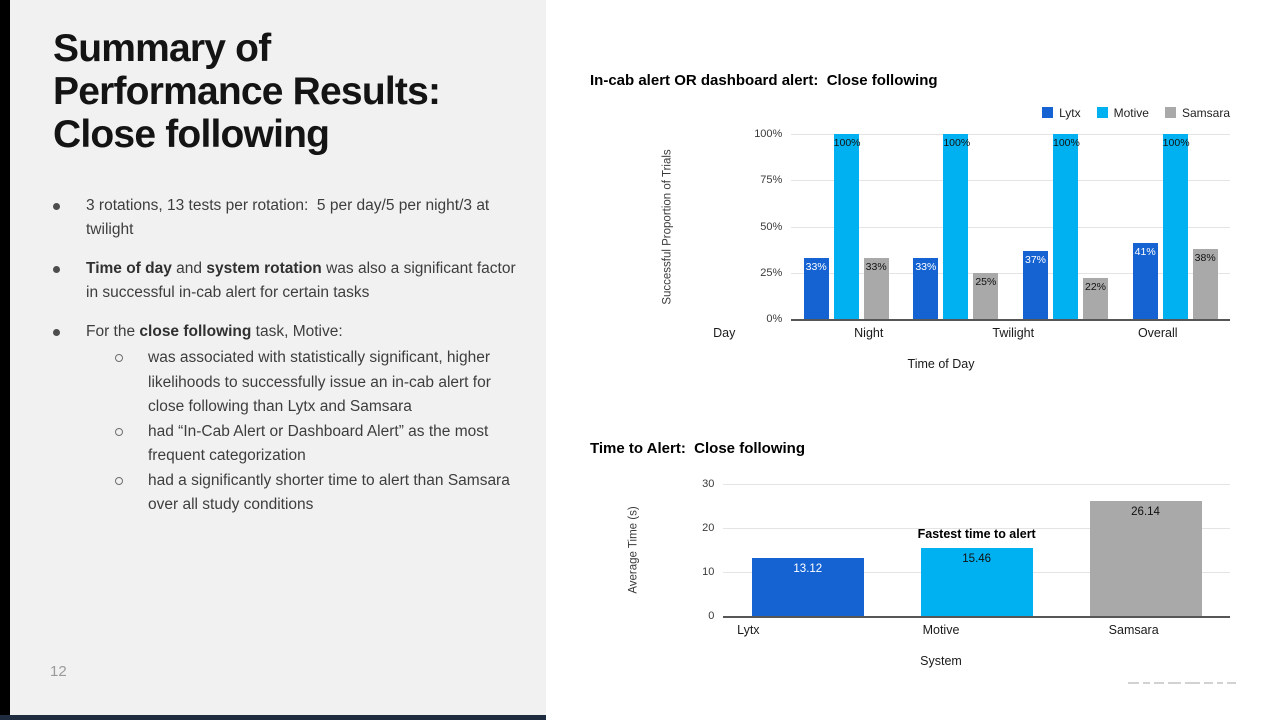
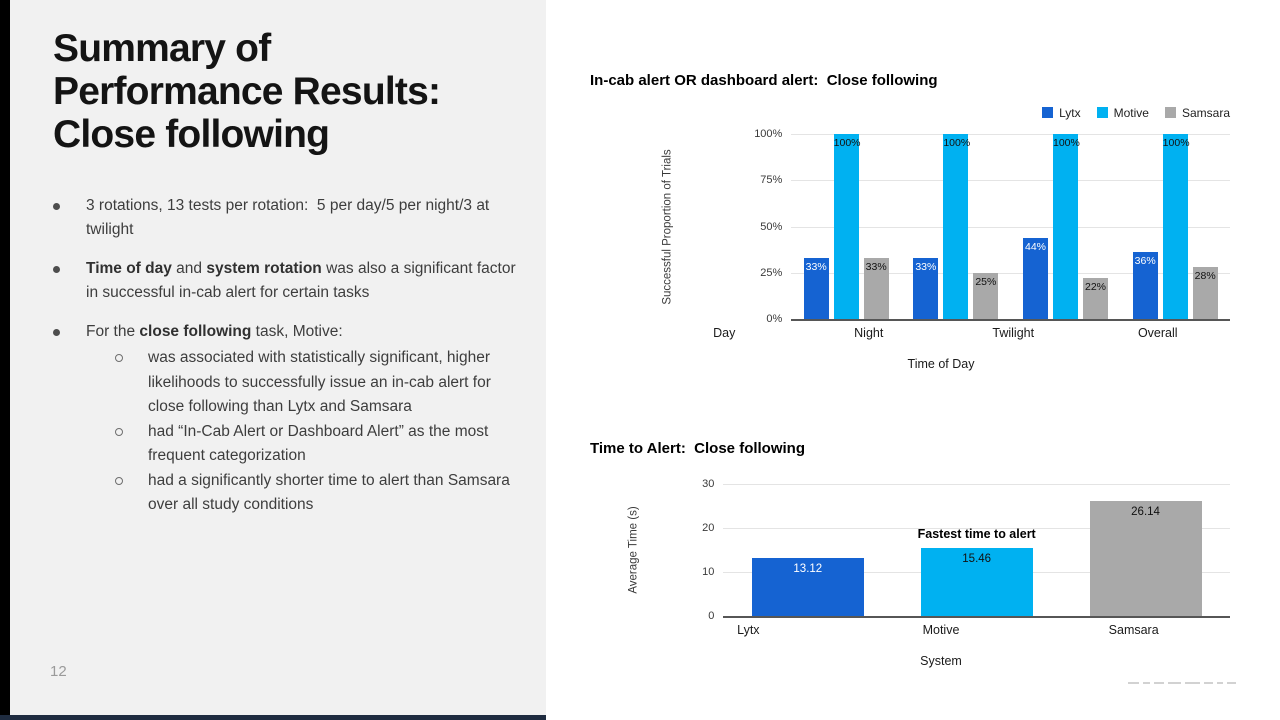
In-cab alert OR dashboard alert: Close following/Lytx/Twilight: 37% -> 44%
In-cab alert OR dashboard alert: Close following/Lytx/Overall: 41% -> 36%
In-cab alert OR dashboard alert: Close following/Samsara/Overall: 38% -> 28%
